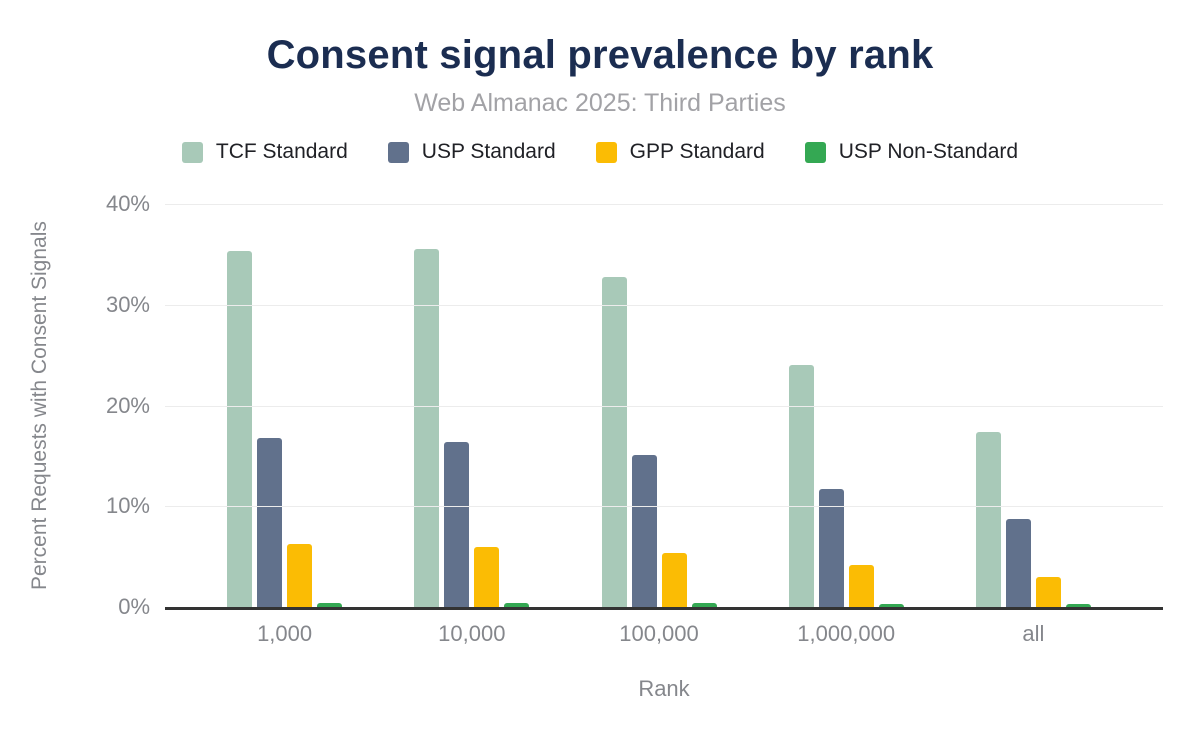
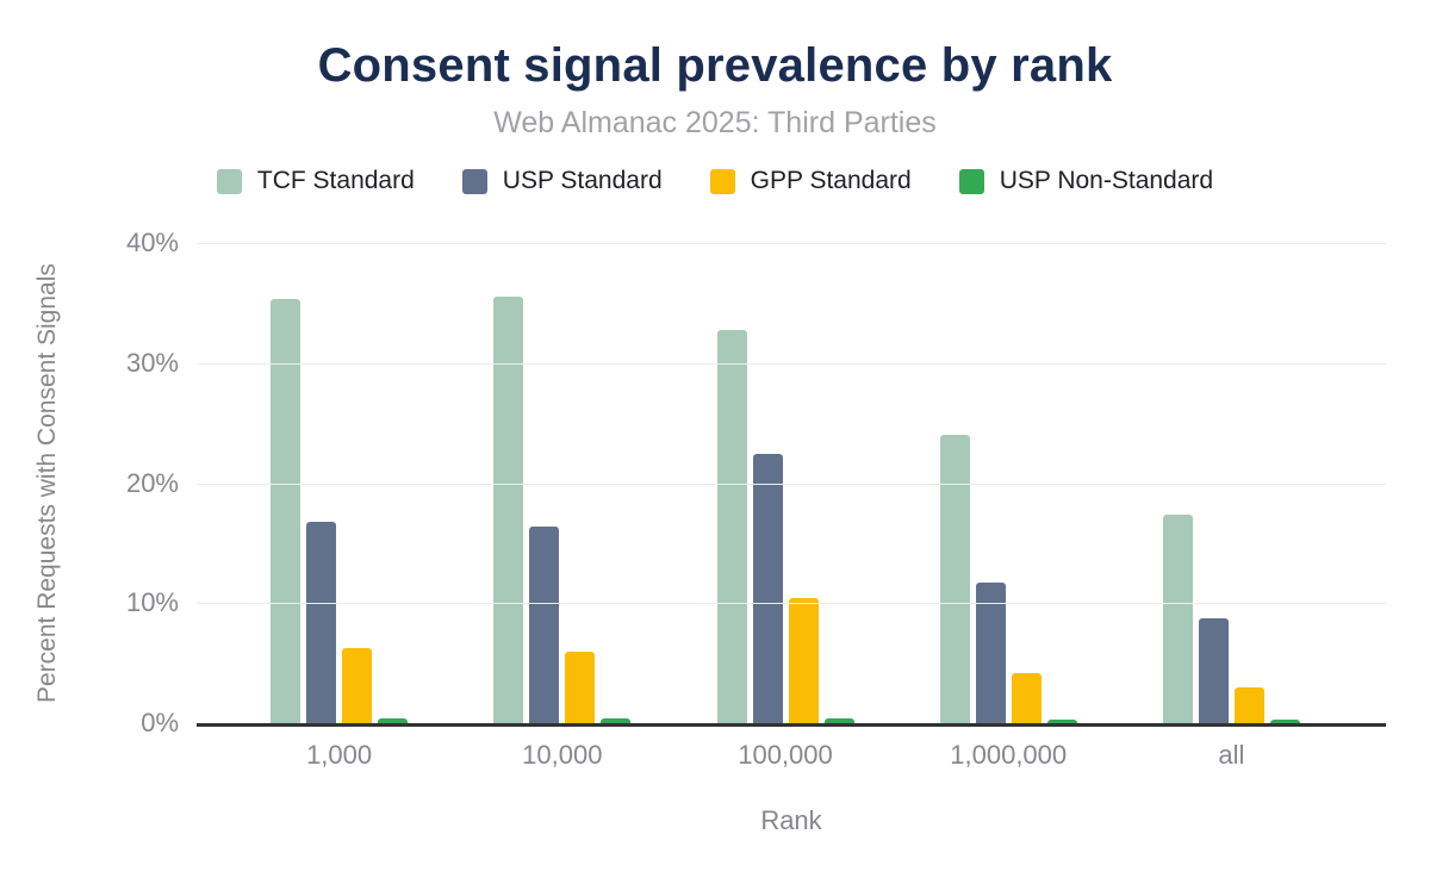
USP Standard/100,000: 15.1% -> 22.4%
GPP Standard/100,000: 5.4% -> 10.4%
